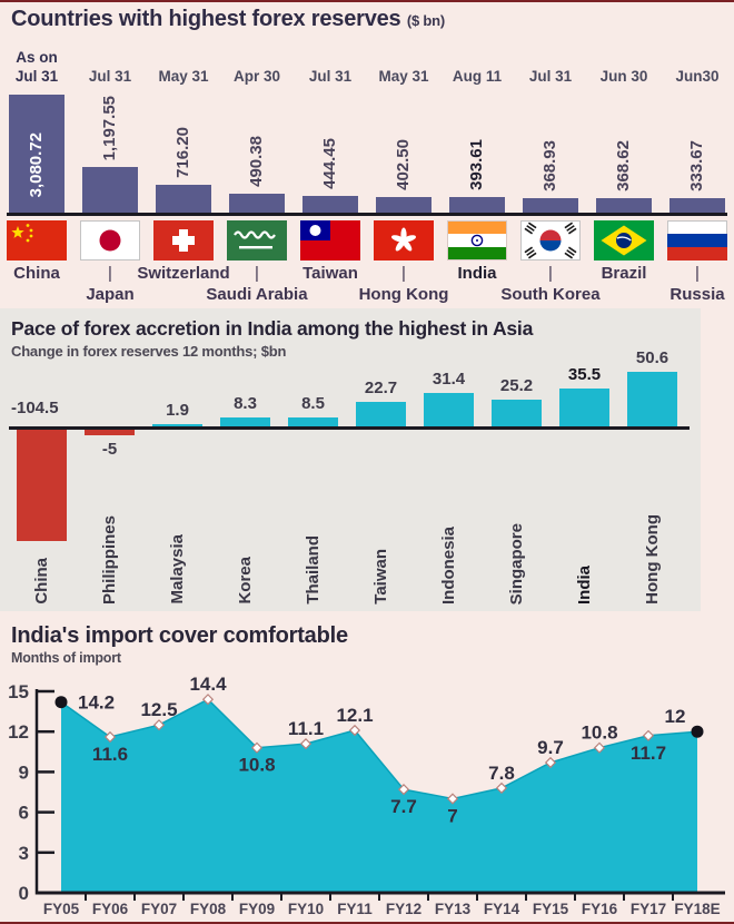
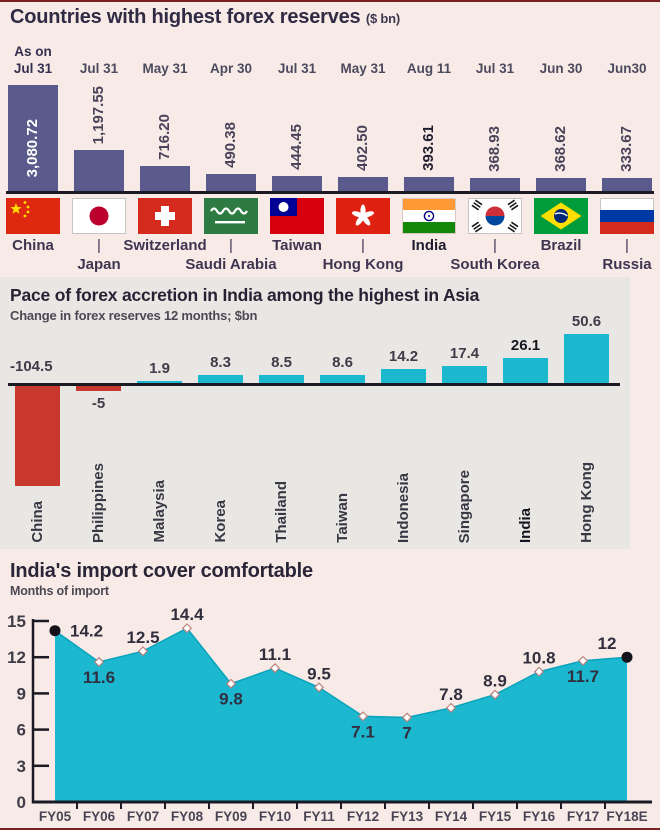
Pace of forex accretion in India among the highest in Asia/Taiwan: 22.7 -> 8.6
Pace of forex accretion in India among the highest in Asia/Indonesia: 31.4 -> 14.2
Pace of forex accretion in India among the highest in Asia/Singapore: 25.2 -> 17.4
Pace of forex accretion in India among the highest in Asia/India: 35.5 -> 26.1
India's import cover comfortable/FY09: 10.8 -> 9.8
India's import cover comfortable/FY11: 12.1 -> 9.5
India's import cover comfortable/FY12: 7.7 -> 7.1
India's import cover comfortable/FY15: 9.7 -> 8.9
